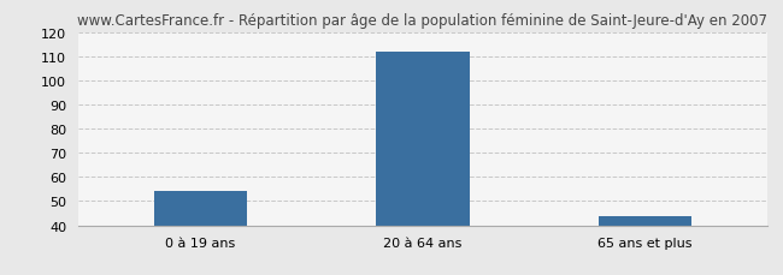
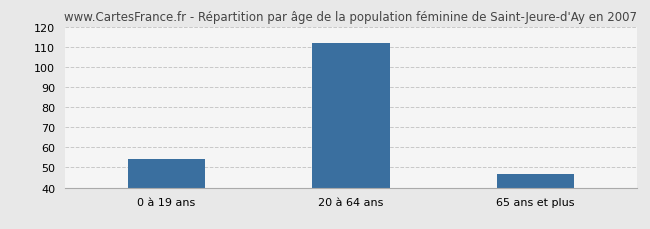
65 ans et plus: 44 -> 47
